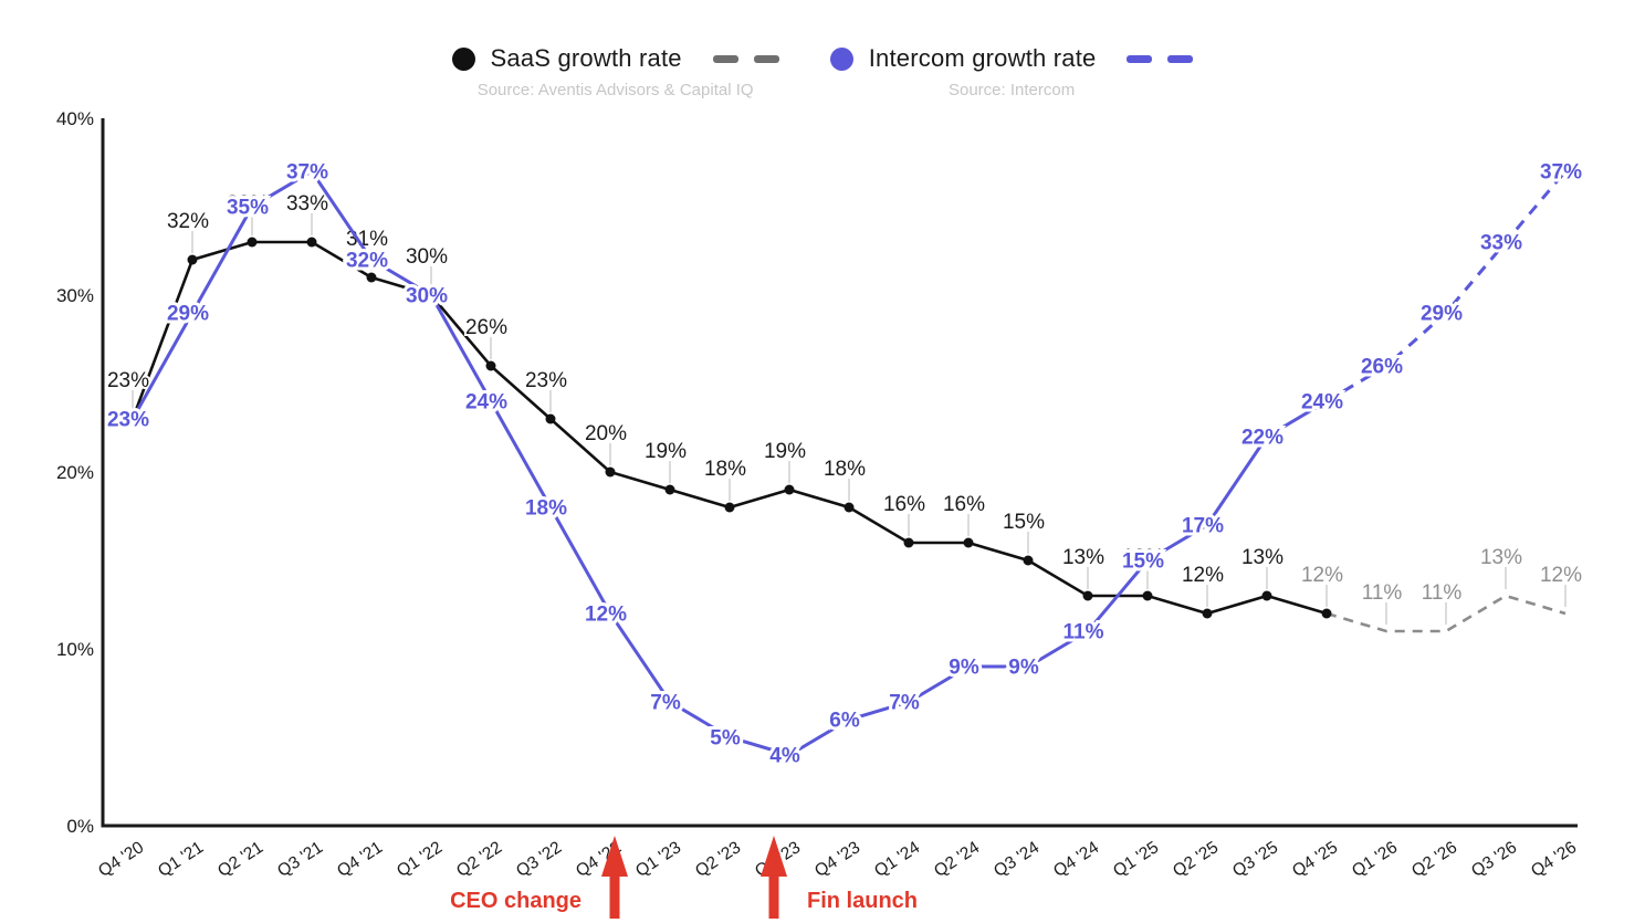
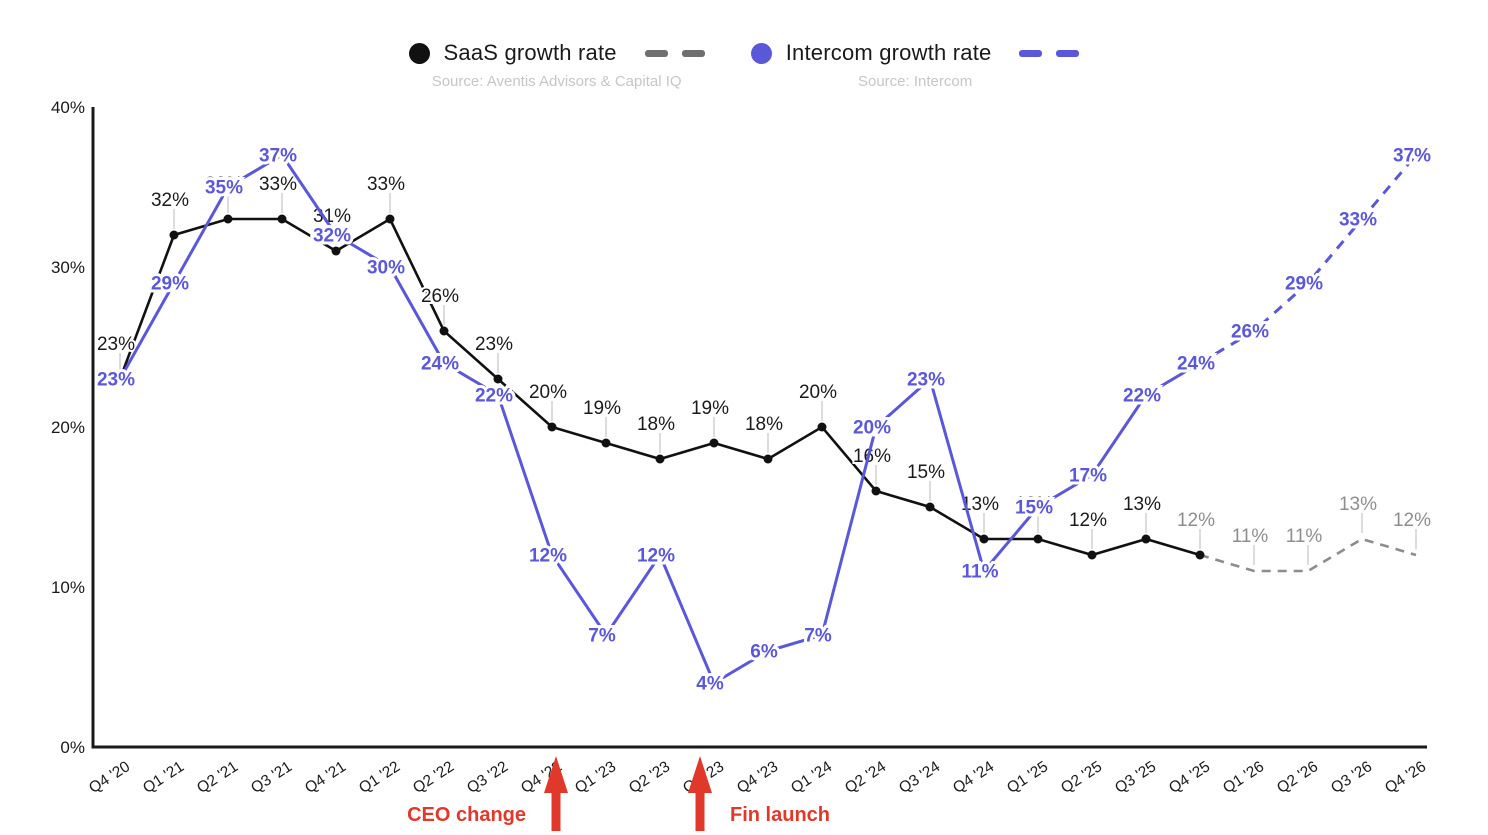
SaaS growth rate/Q1 '22: 30% -> 33%
Intercom growth rate/Q3 '22: 18% -> 22%
Intercom growth rate/Q2 '23: 5% -> 12%
SaaS growth rate/Q1 '24: 16% -> 20%
Intercom growth rate/Q2 '24: 9% -> 20%
Intercom growth rate/Q3 '24: 9% -> 23%
